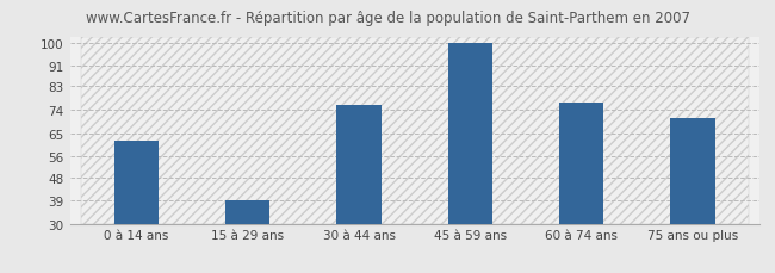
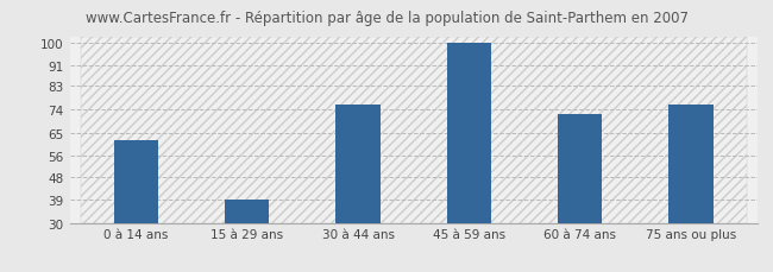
60 à 74 ans: 77 -> 72
75 ans ou plus: 71 -> 76
